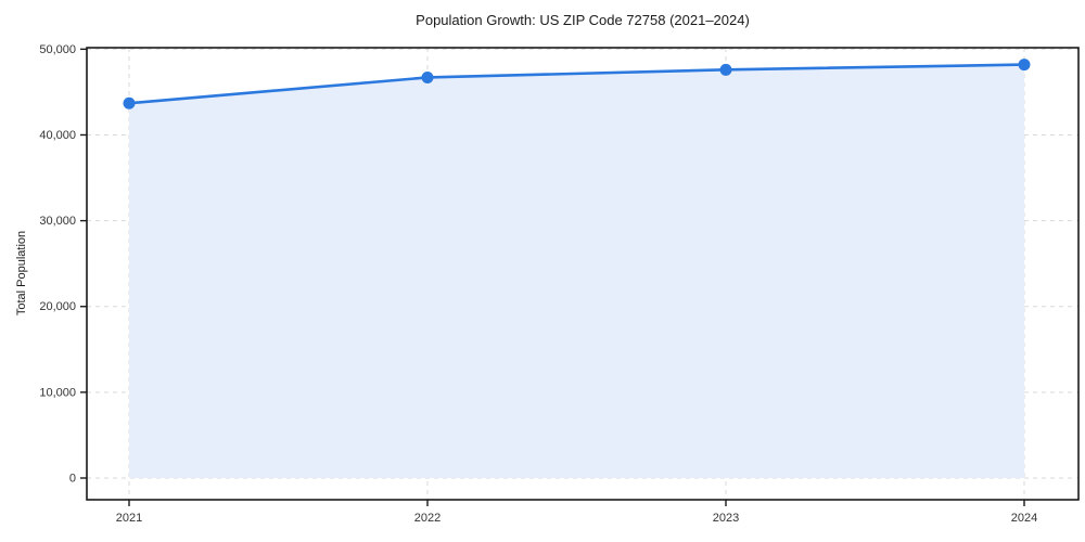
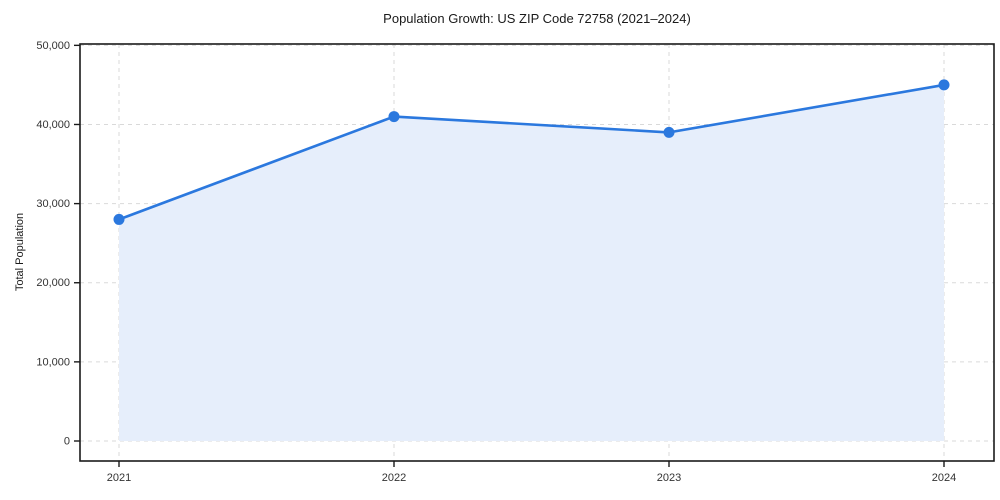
2021: 44000 -> 28000
2022: 47000 -> 41000
2023: 48000 -> 39000
2024: 48000 -> 45000
